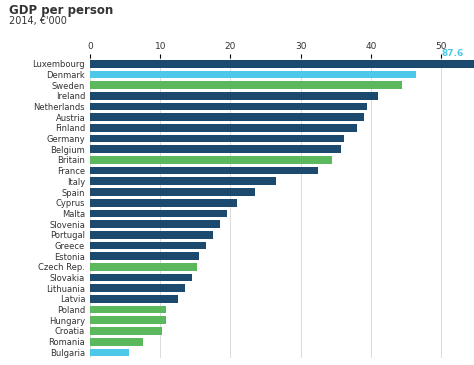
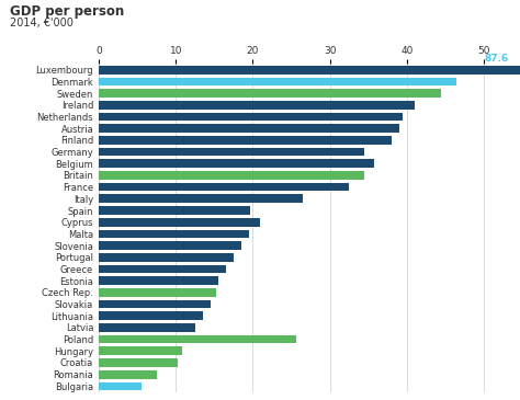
Germany: 36.2 -> 34.4
Spain: 23.5 -> 19.6
Poland: 10.8 -> 25.6
